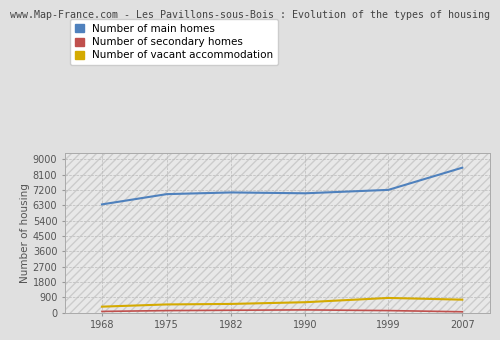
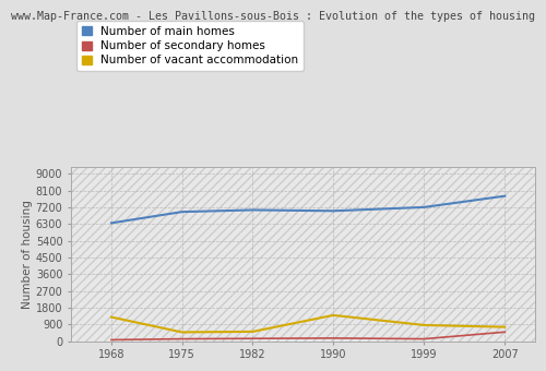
Number of vacant accommodation/1968: 400 -> 1300
Number of vacant accommodation/1990: 600 -> 1400
Number of main homes/2007: 8500 -> 7800
Number of secondary homes/2007: 100 -> 500
